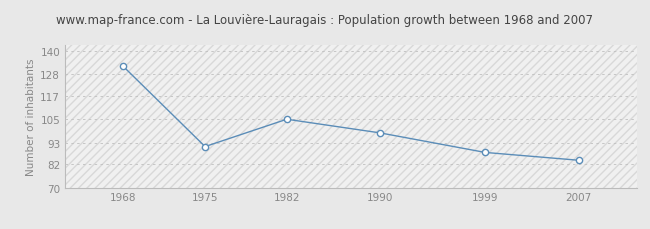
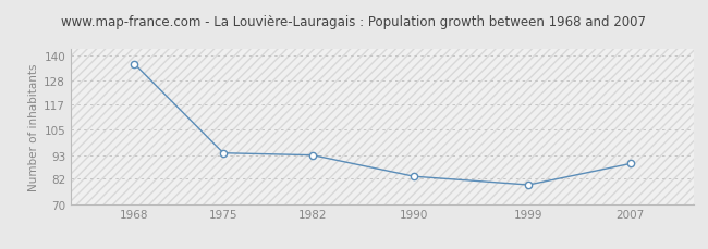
1968: 132 -> 136
1975: 91 -> 94
1982: 105 -> 93
1990: 98 -> 83
1999: 88 -> 79
2007: 84 -> 89
